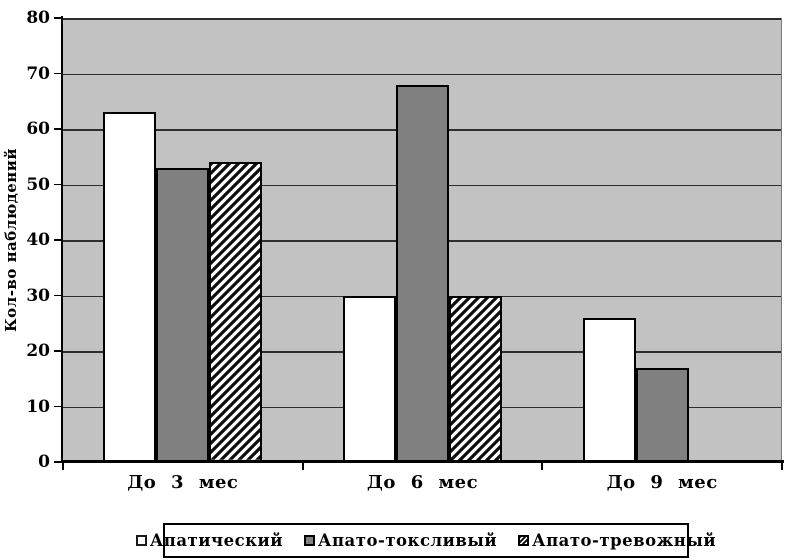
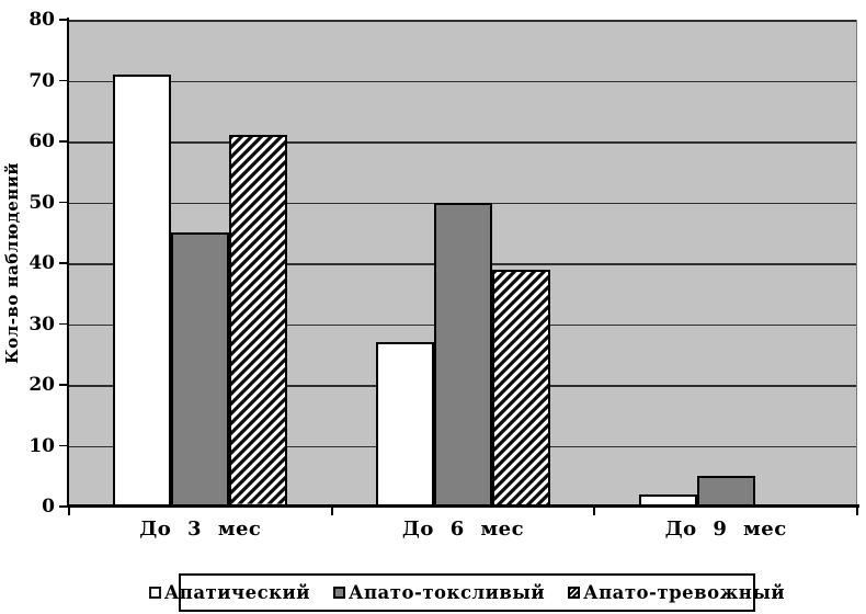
Апатический/До 3 мес: 63 -> 71
Апато-токсливый/До 3 мес: 53 -> 45
Апато-тревожный/До 3 мес: 54 -> 61
Апатический/До 6 мес: 30 -> 27
Апато-токсливый/До 6 мес: 68 -> 50
Апато-тревожный/До 6 мес: 30 -> 39
Апатический/До 9 мес: 26 -> 2
Апато-токсливый/До 9 мес: 17 -> 5
